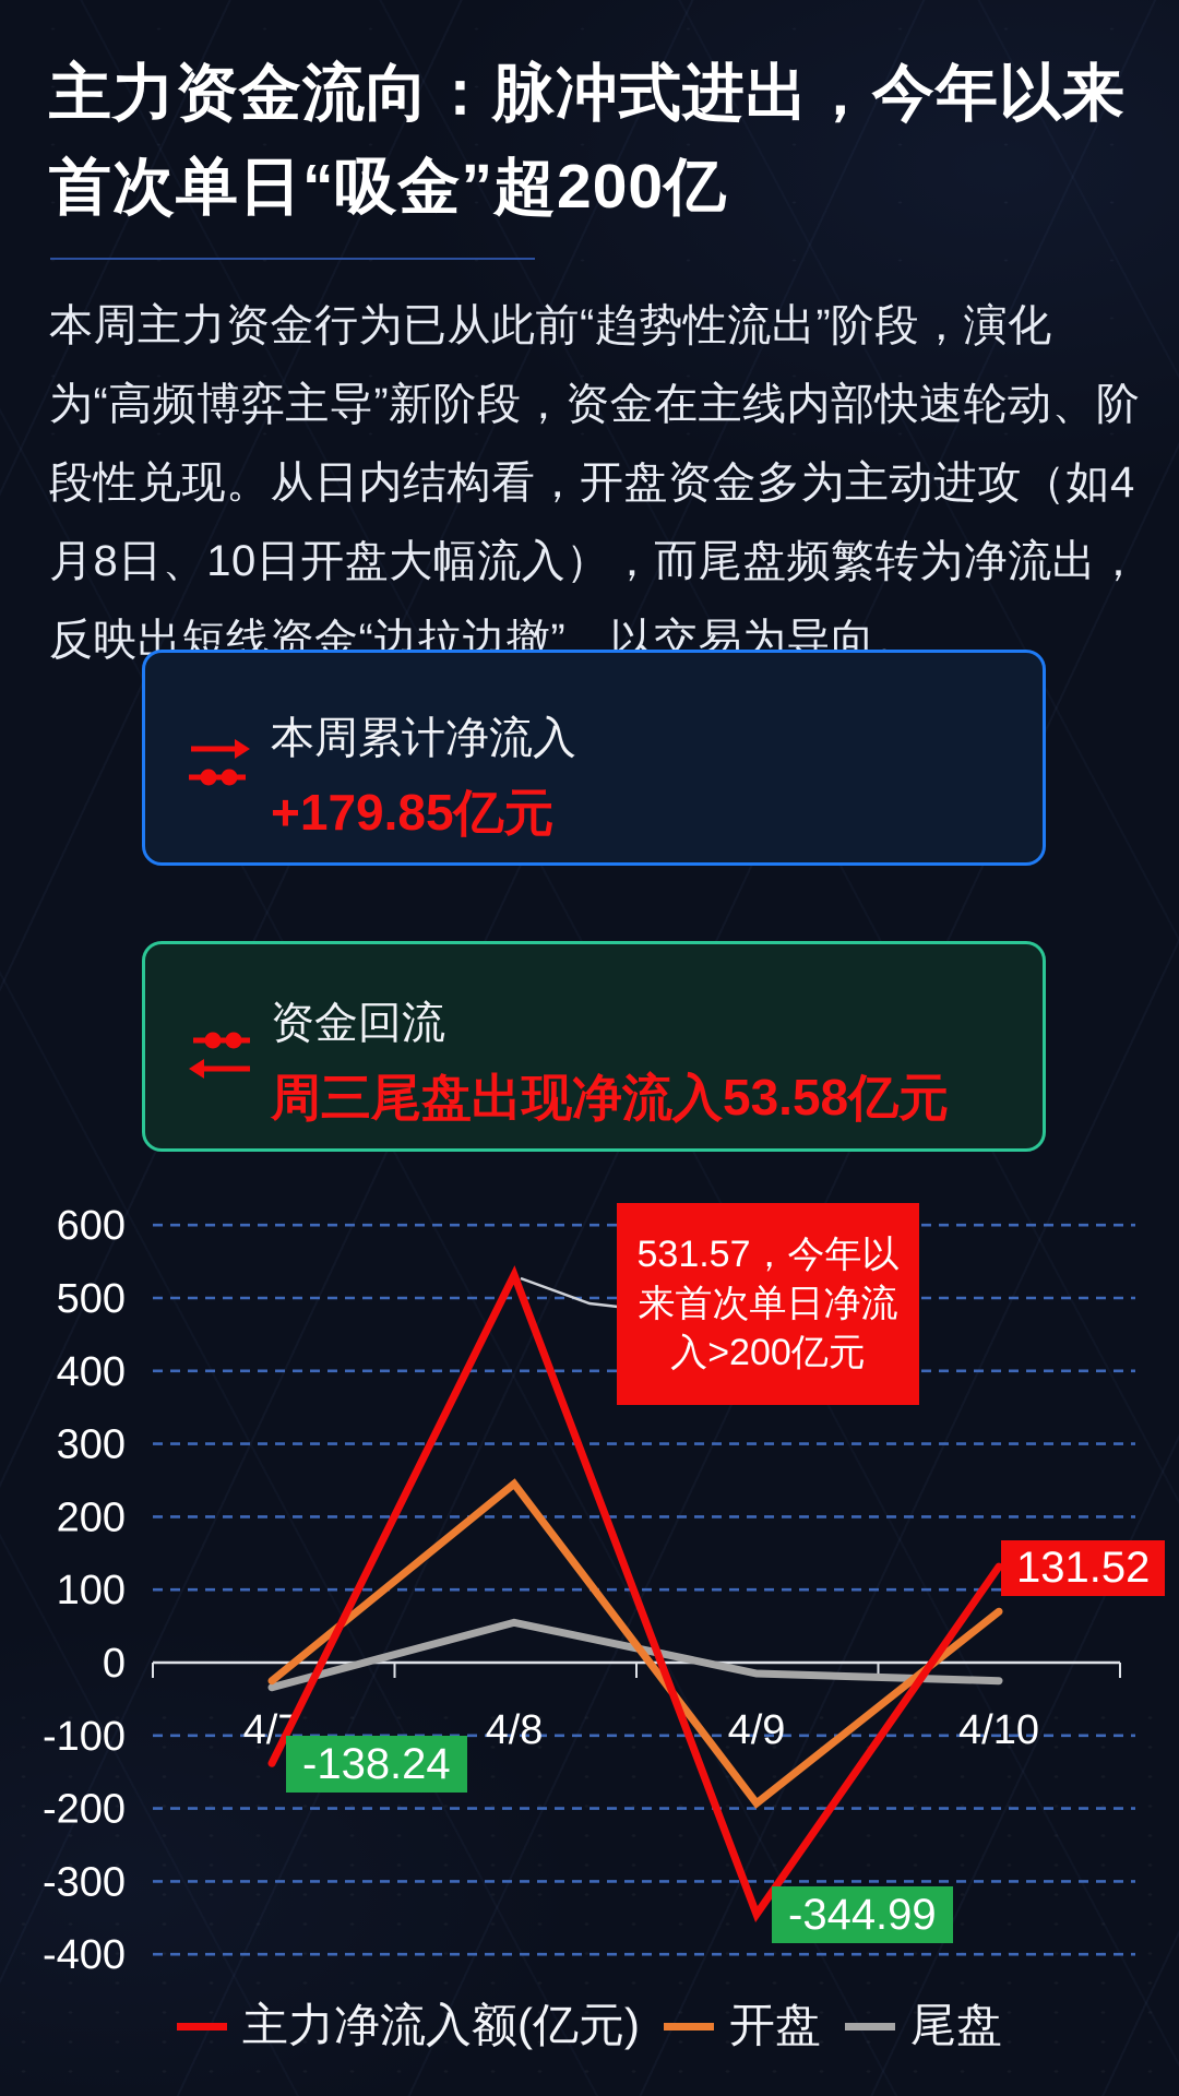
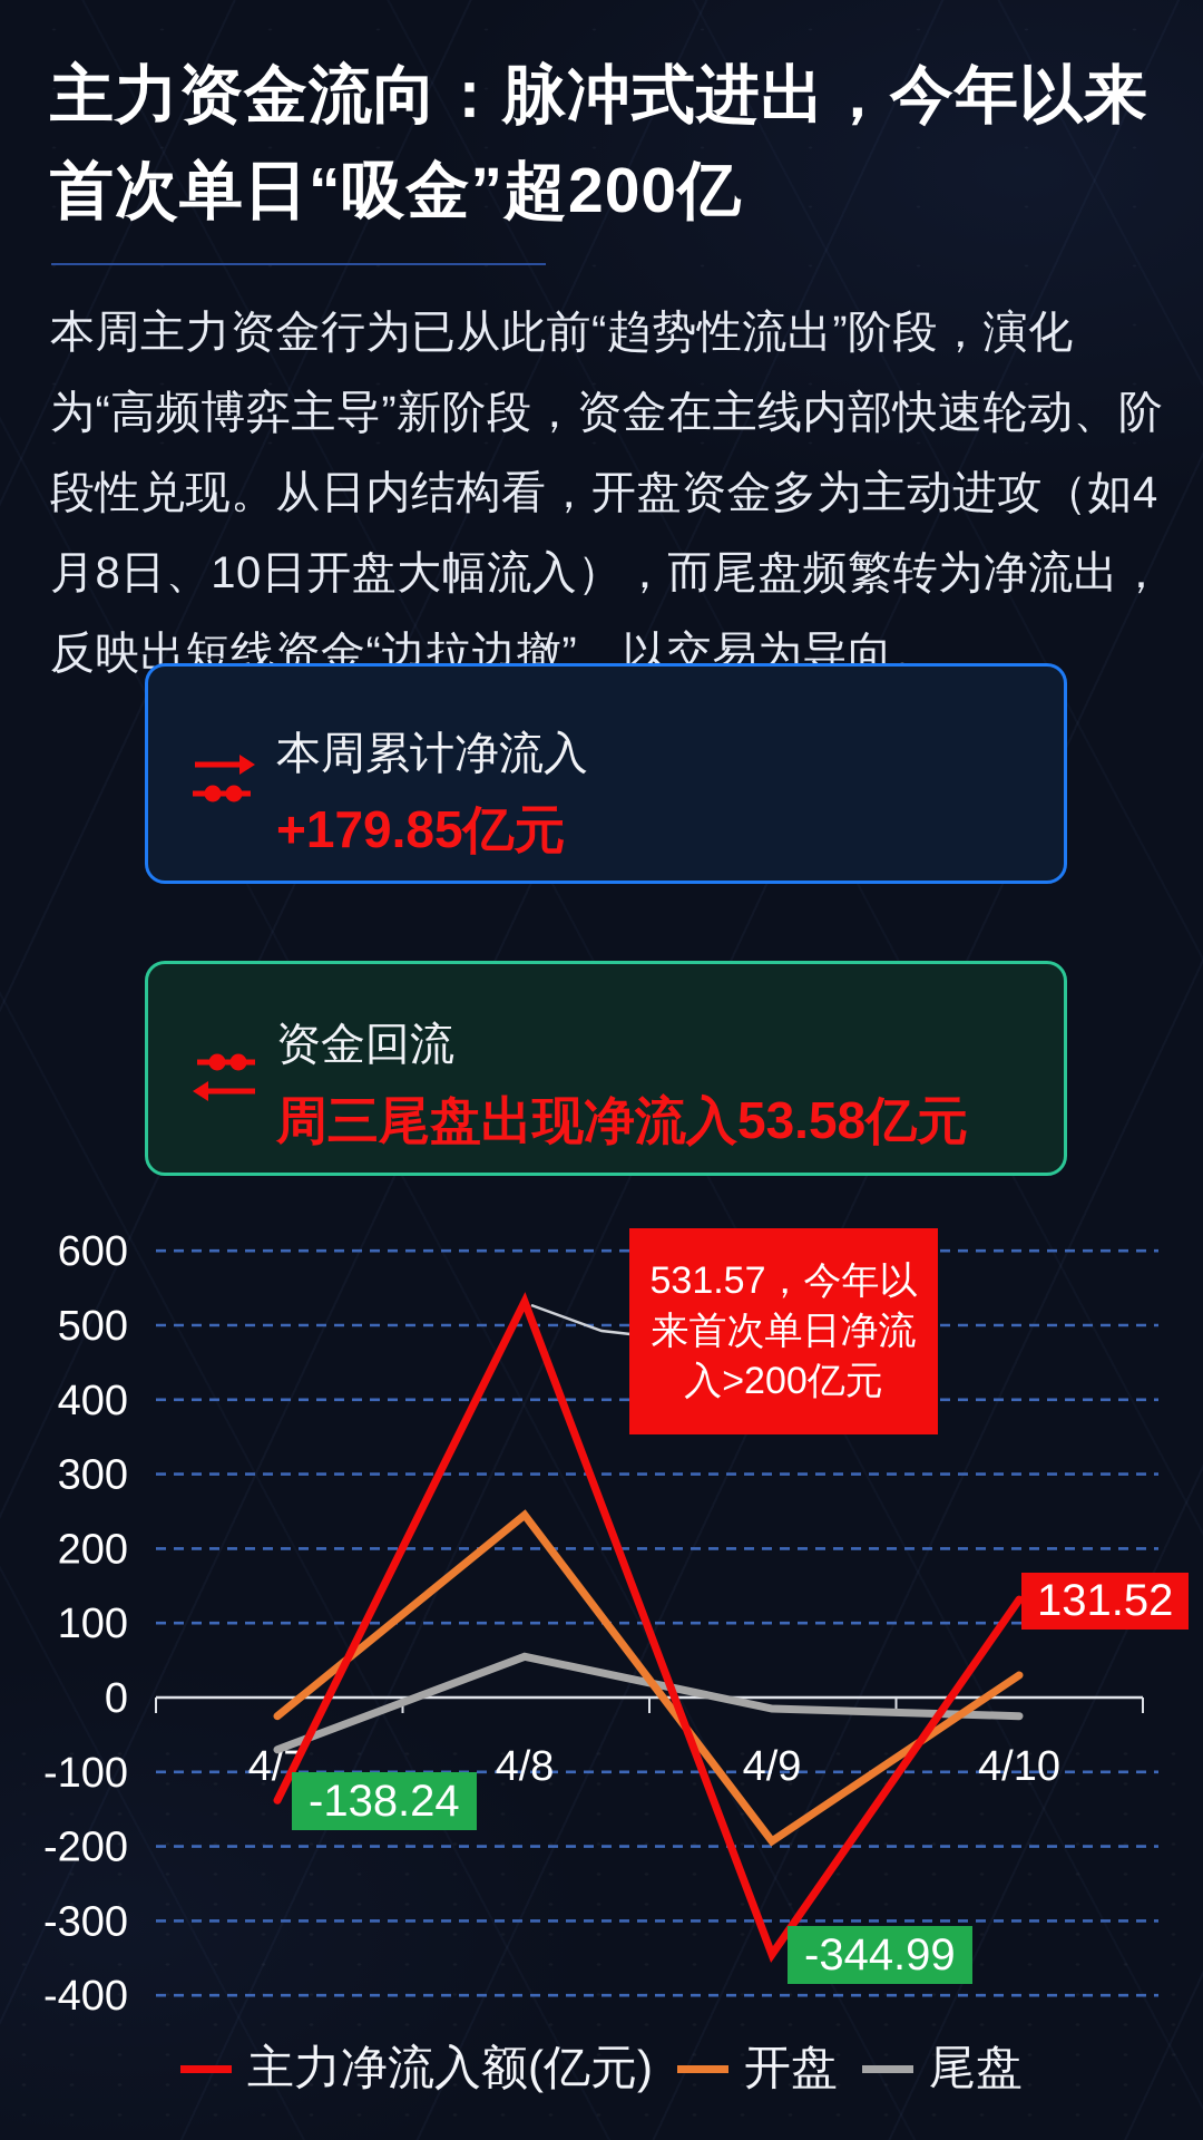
尾盘/4/7: -30 -> -70
开盘/4/10: 70 -> 30
